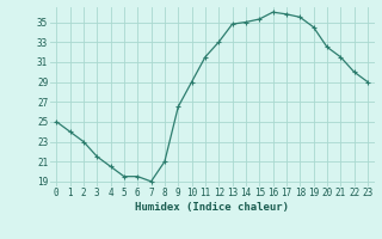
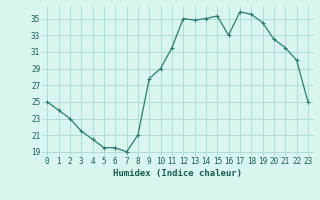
9: 26.5 -> 27.8
12: 33.0 -> 35.0
16: 36.0 -> 33.0
23: 29.0 -> 25.0
